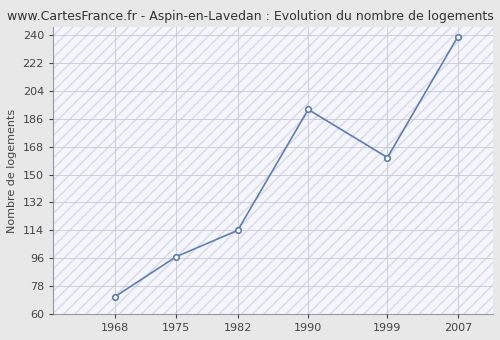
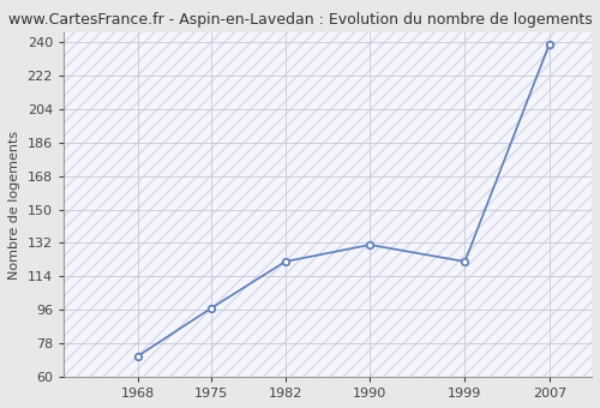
1982: 114 -> 122
1990: 192 -> 131
1999: 161 -> 122
